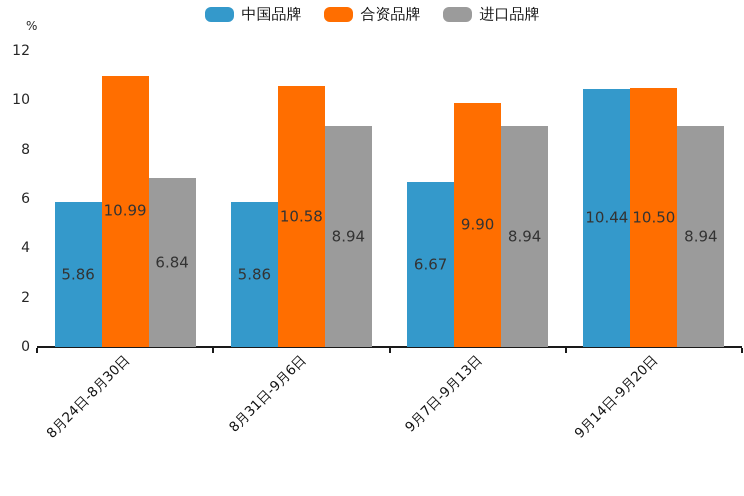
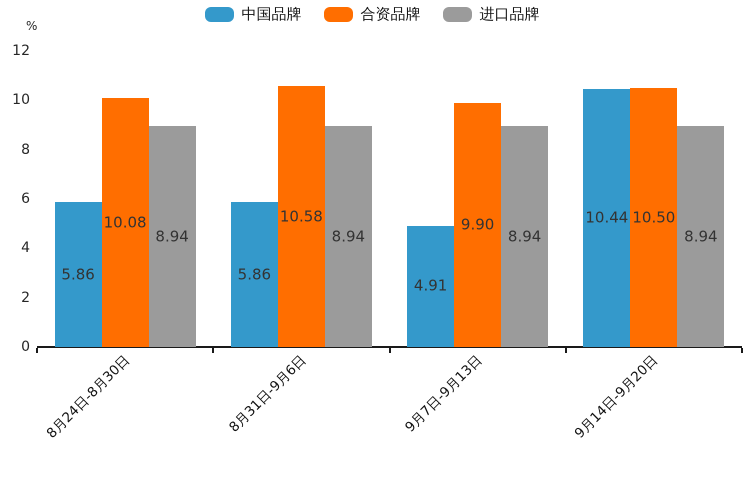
合资品牌/8月24日-8月30日: 10.99 -> 10.08
进口品牌/8月24日-8月30日: 6.84 -> 8.94
中国品牌/9月7日-9月13日: 6.67 -> 4.91
